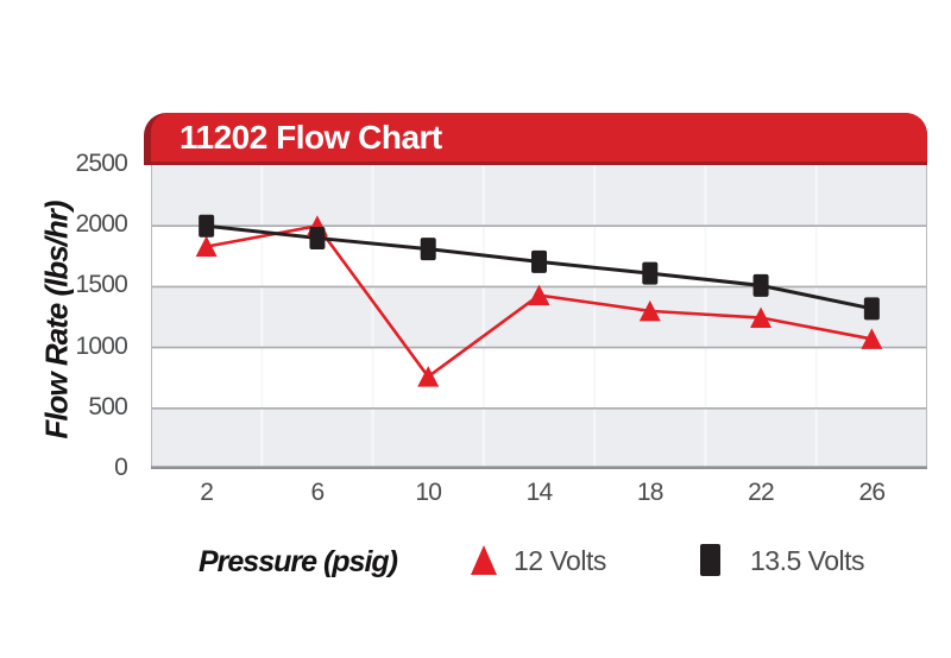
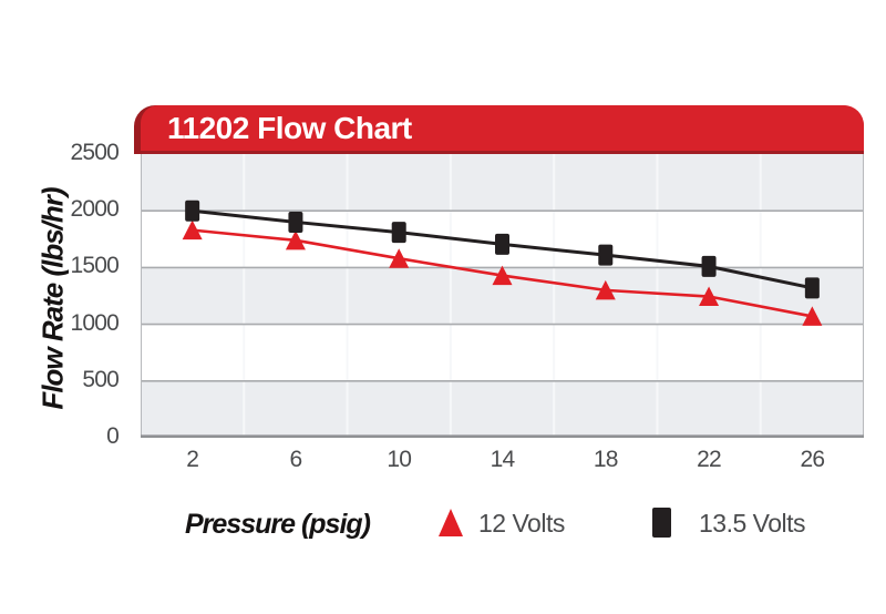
12 Volts/6: 2000 -> 1740
12 Volts/10: 760 -> 1580
